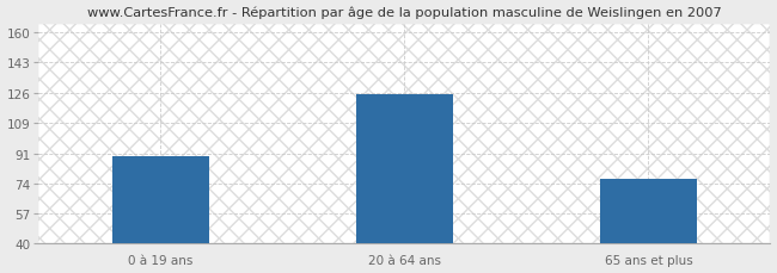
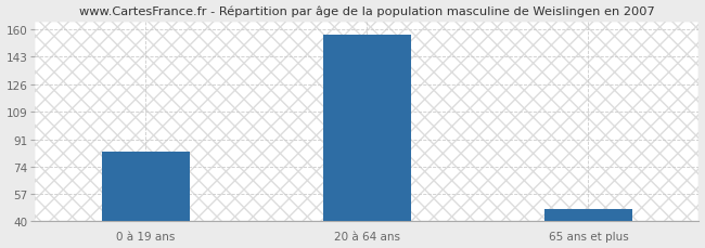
0 à 19 ans: 90 -> 84
20 à 64 ans: 125 -> 157
65 ans et plus: 77 -> 48
